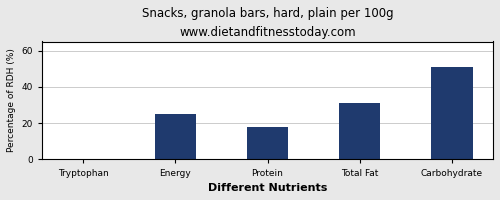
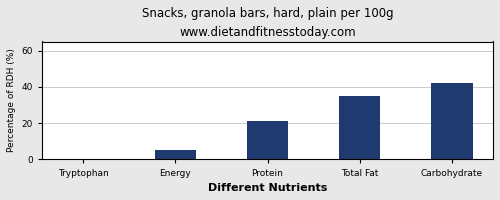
Energy: 25 -> 5
Protein: 18 -> 21
Total Fat: 31 -> 35
Carbohydrate: 51 -> 42
